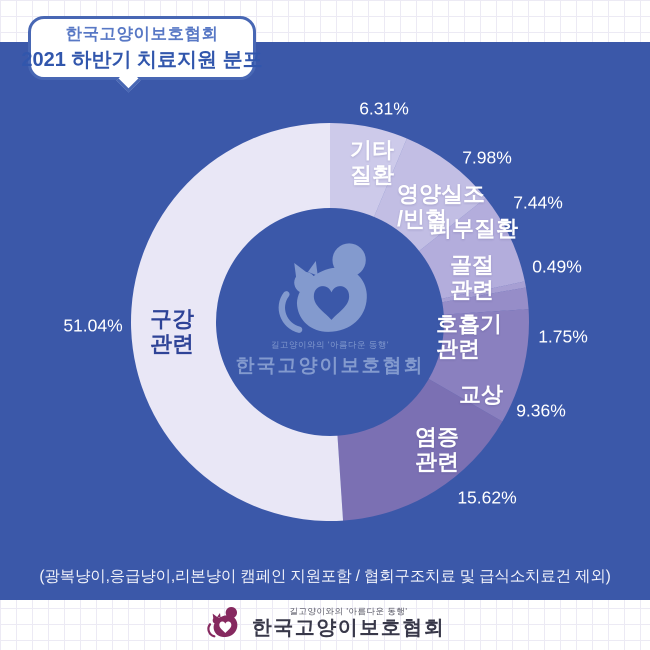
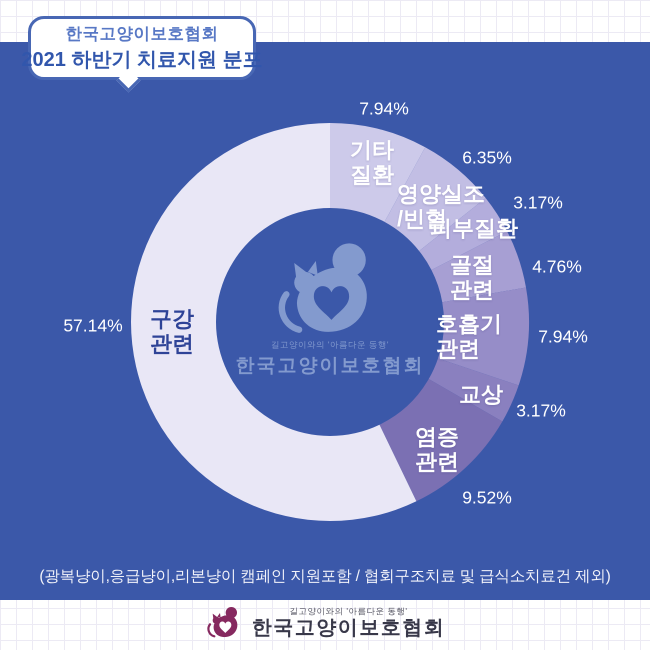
기타질환: 6.31% -> 7.94%
영양실조/빈혈: 7.98% -> 6.35%
피부질환: 7.44% -> 3.17%
골절관련: 0.49% -> 4.76%
호흡기관련: 1.75% -> 7.94%
교상: 9.36% -> 3.17%
염증관련: 15.62% -> 9.52%
구강관련: 51.04% -> 57.14%
